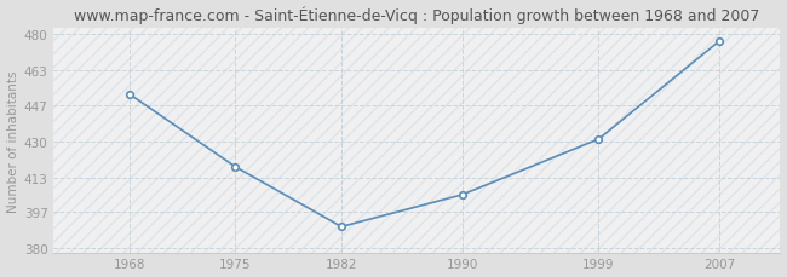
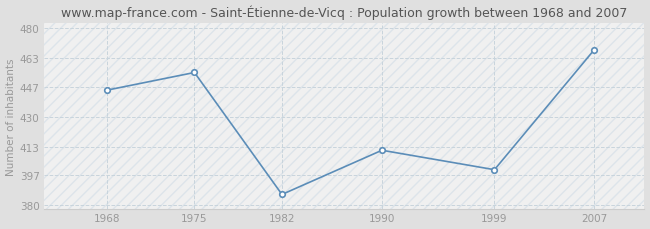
1968: 452 -> 445
1975: 418 -> 455
1982: 390 -> 386
1990: 405 -> 411
1999: 431 -> 400
2007: 477 -> 468
